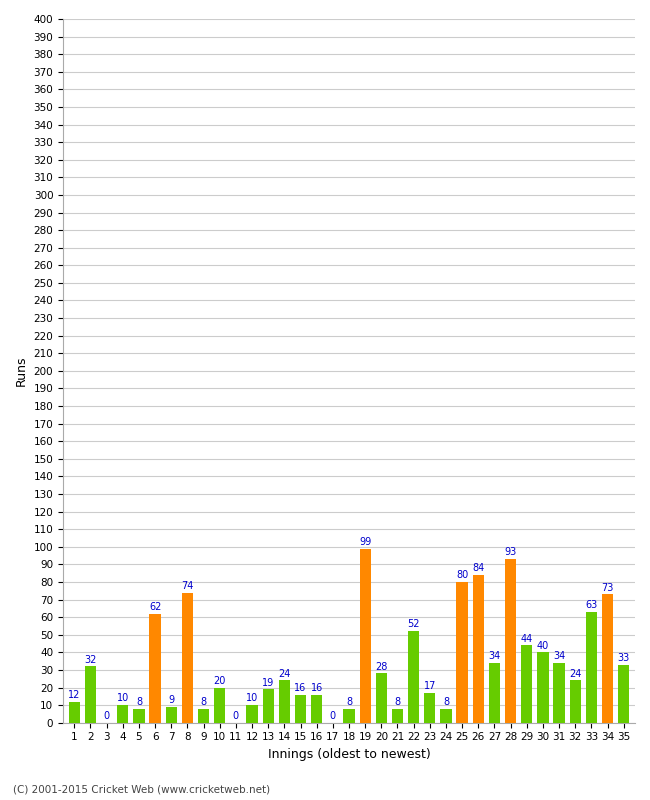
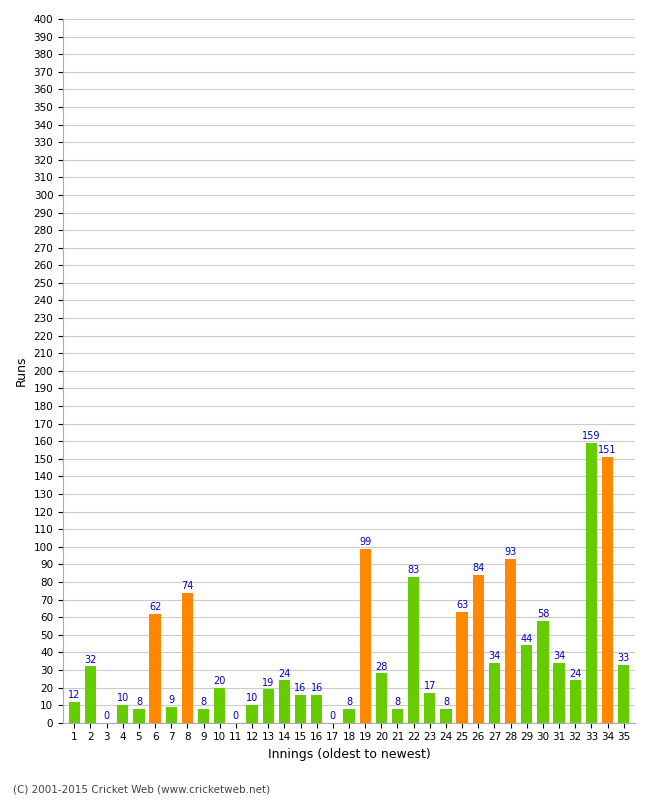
22: 52 -> 83
25: 80 -> 63
30: 40 -> 58
33: 63 -> 159
34: 73 -> 151
